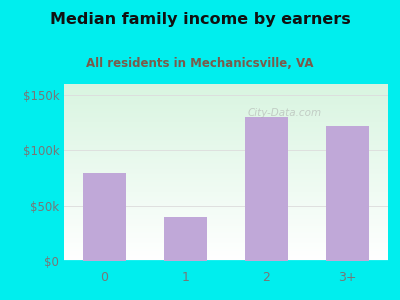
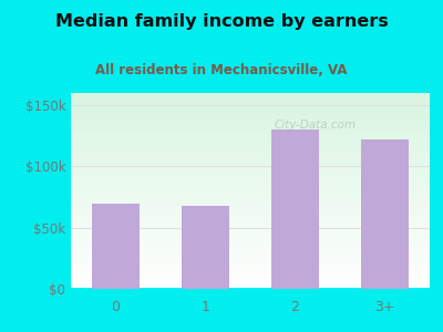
0: $80k -> $70k
1: $40k -> $68k
